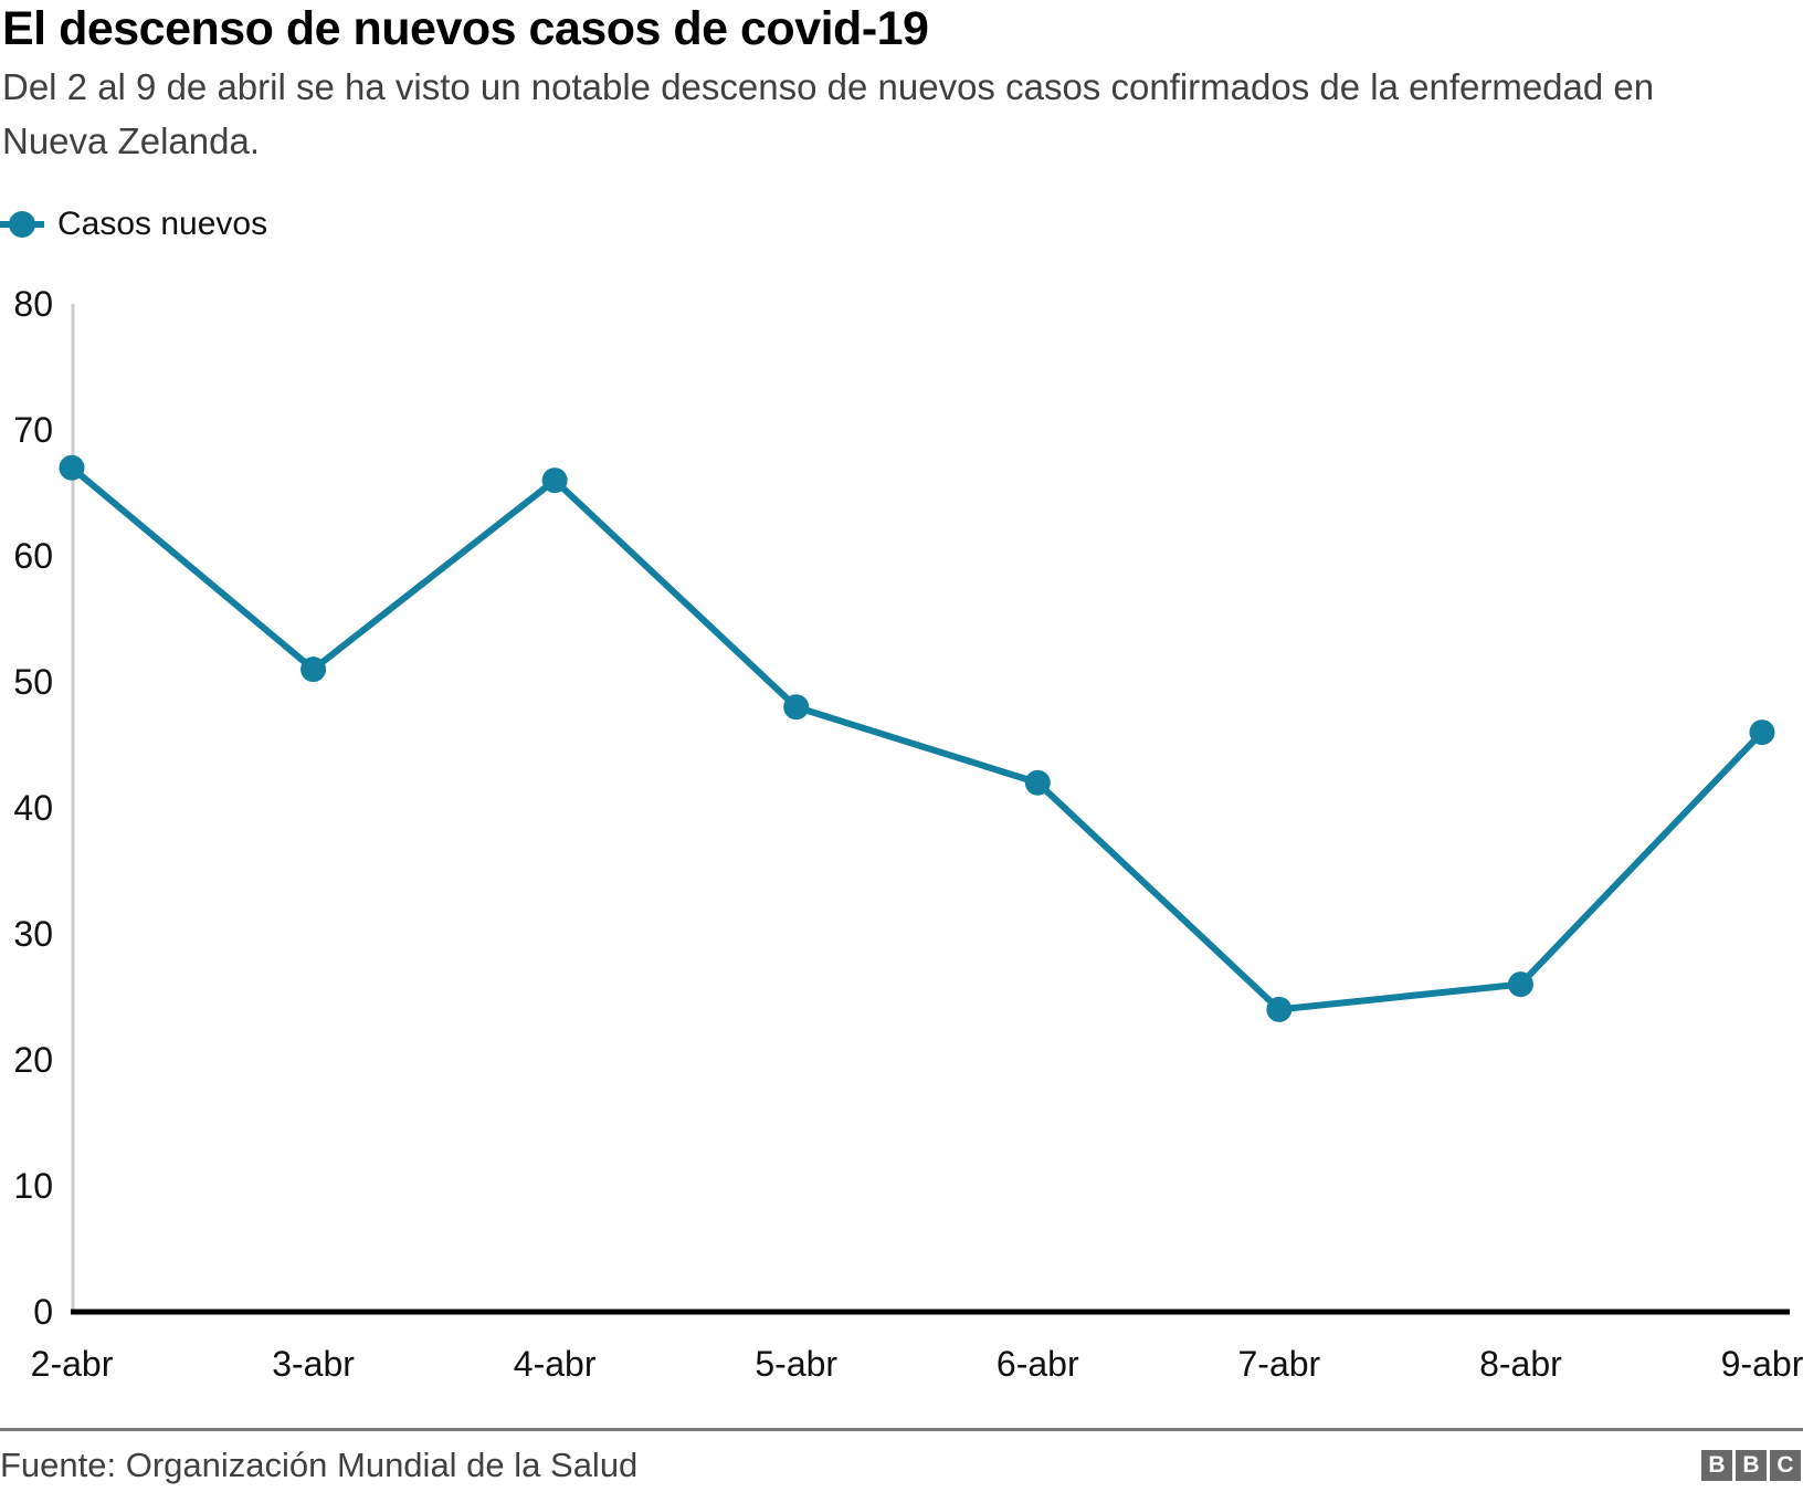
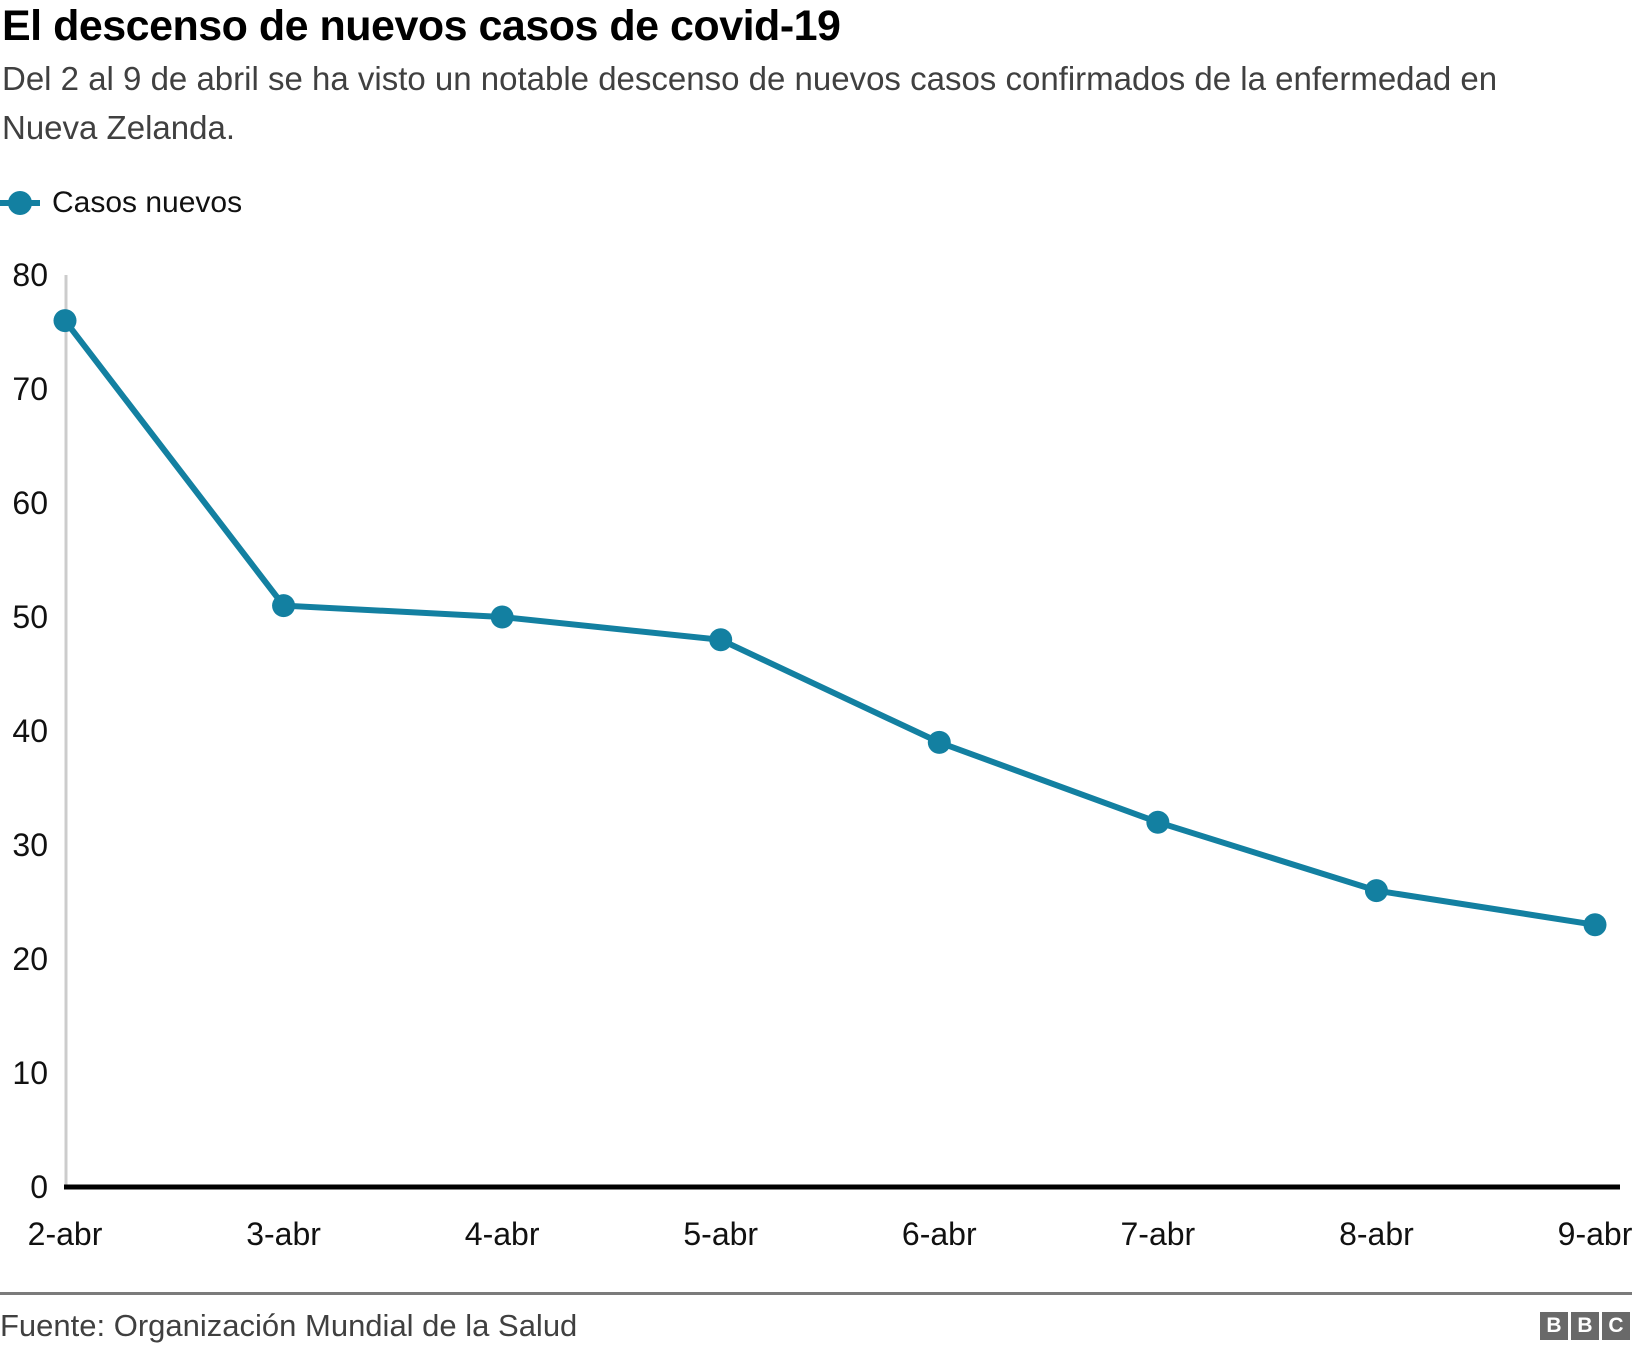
2-abr: 67 -> 76
4-abr: 66 -> 50
6-abr: 42 -> 39
7-abr: 24 -> 32
9-abr: 46 -> 23
